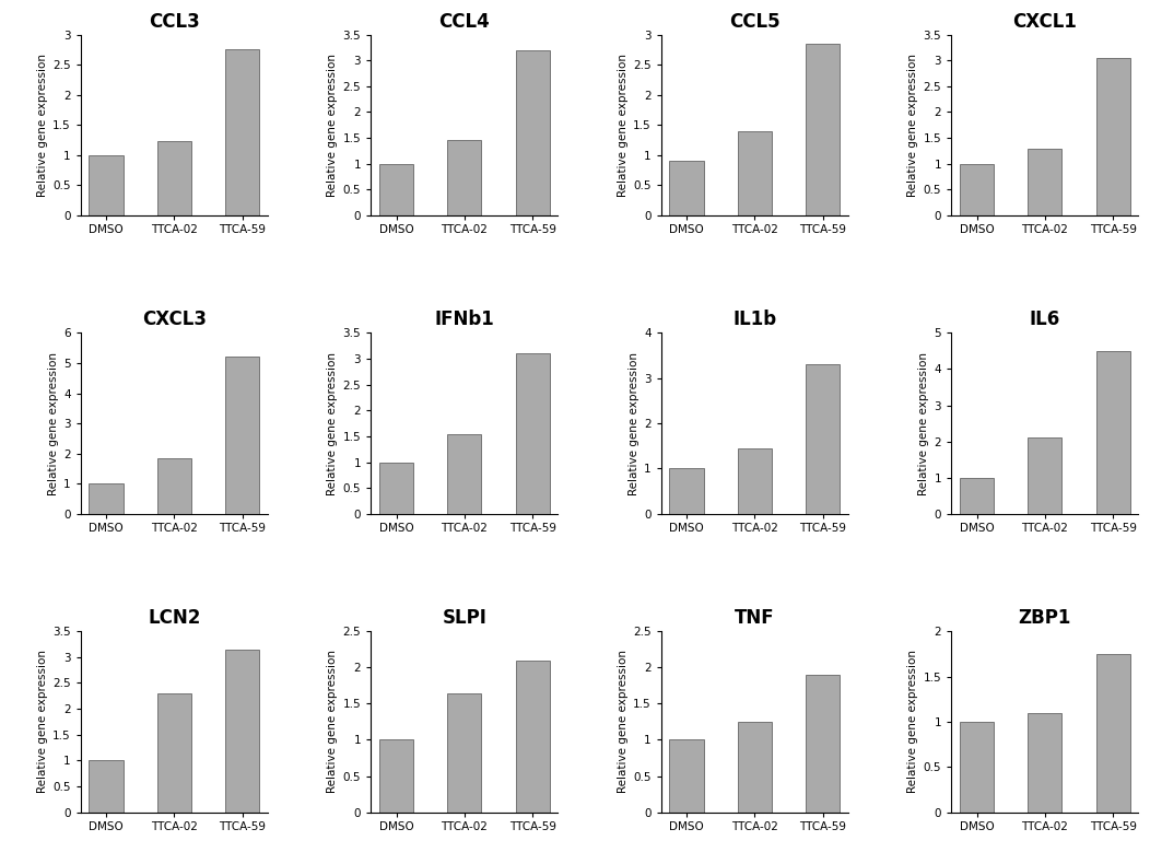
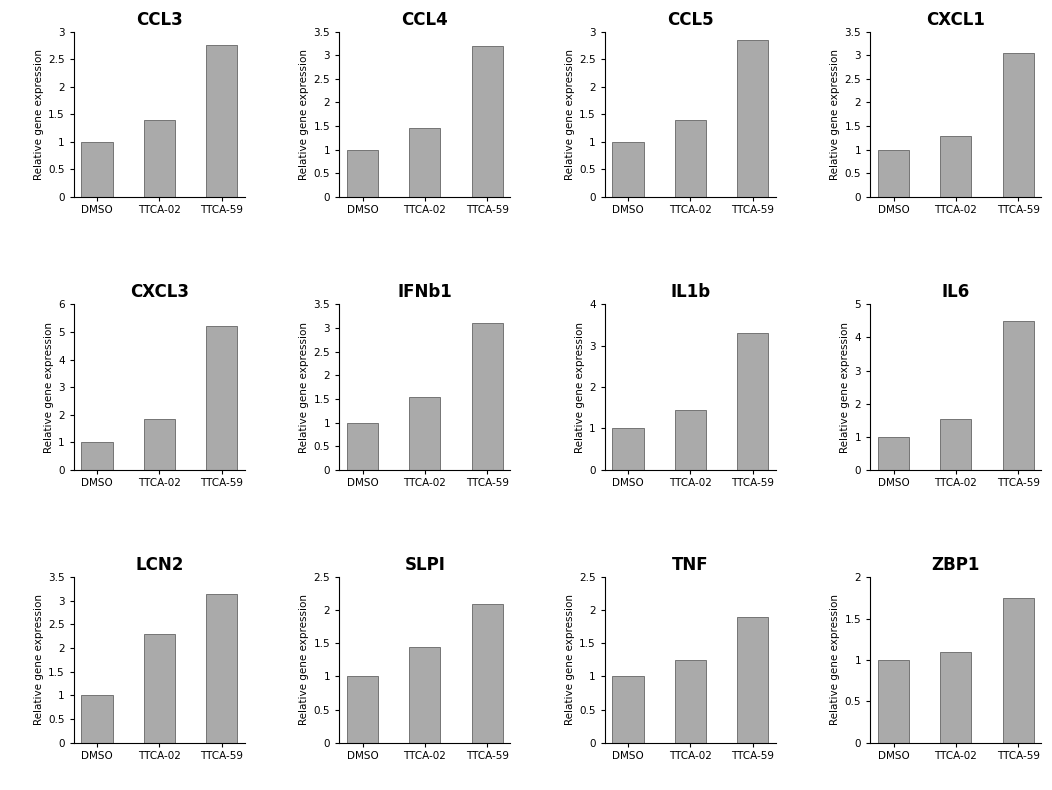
CCL3/TTCA-02: 1.24 -> 1.40
CCL5/DMSO: 0.90 -> 1.00
IL6/TTCA-02: 2.10 -> 1.55
SLPI/TTCA-02: 1.64 -> 1.45
